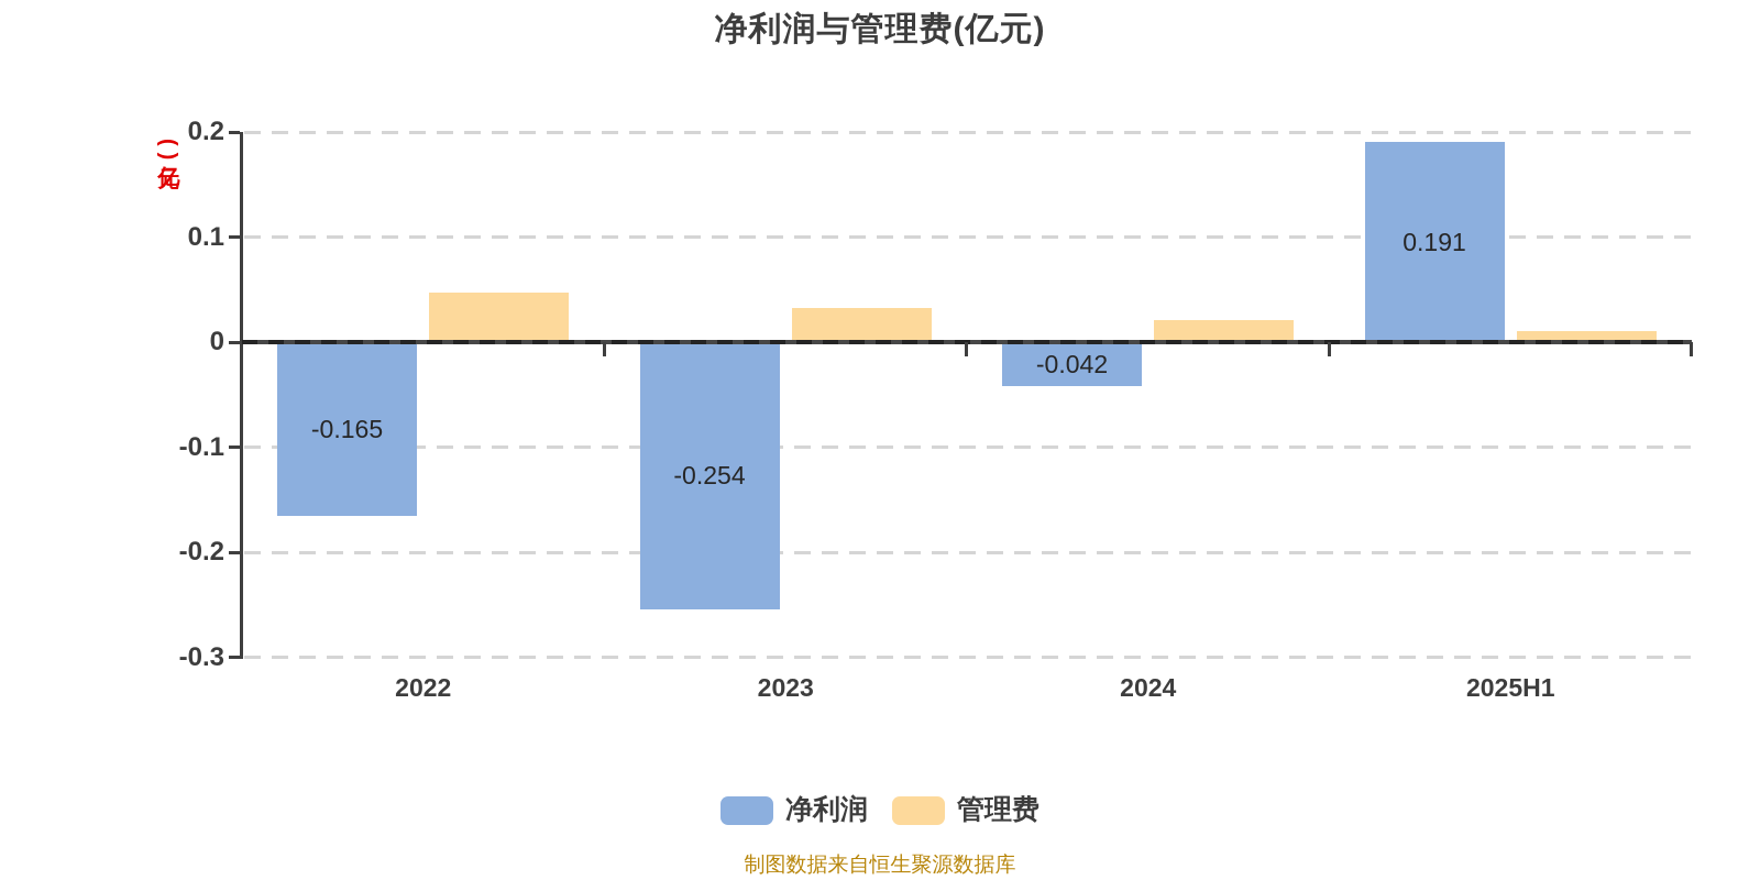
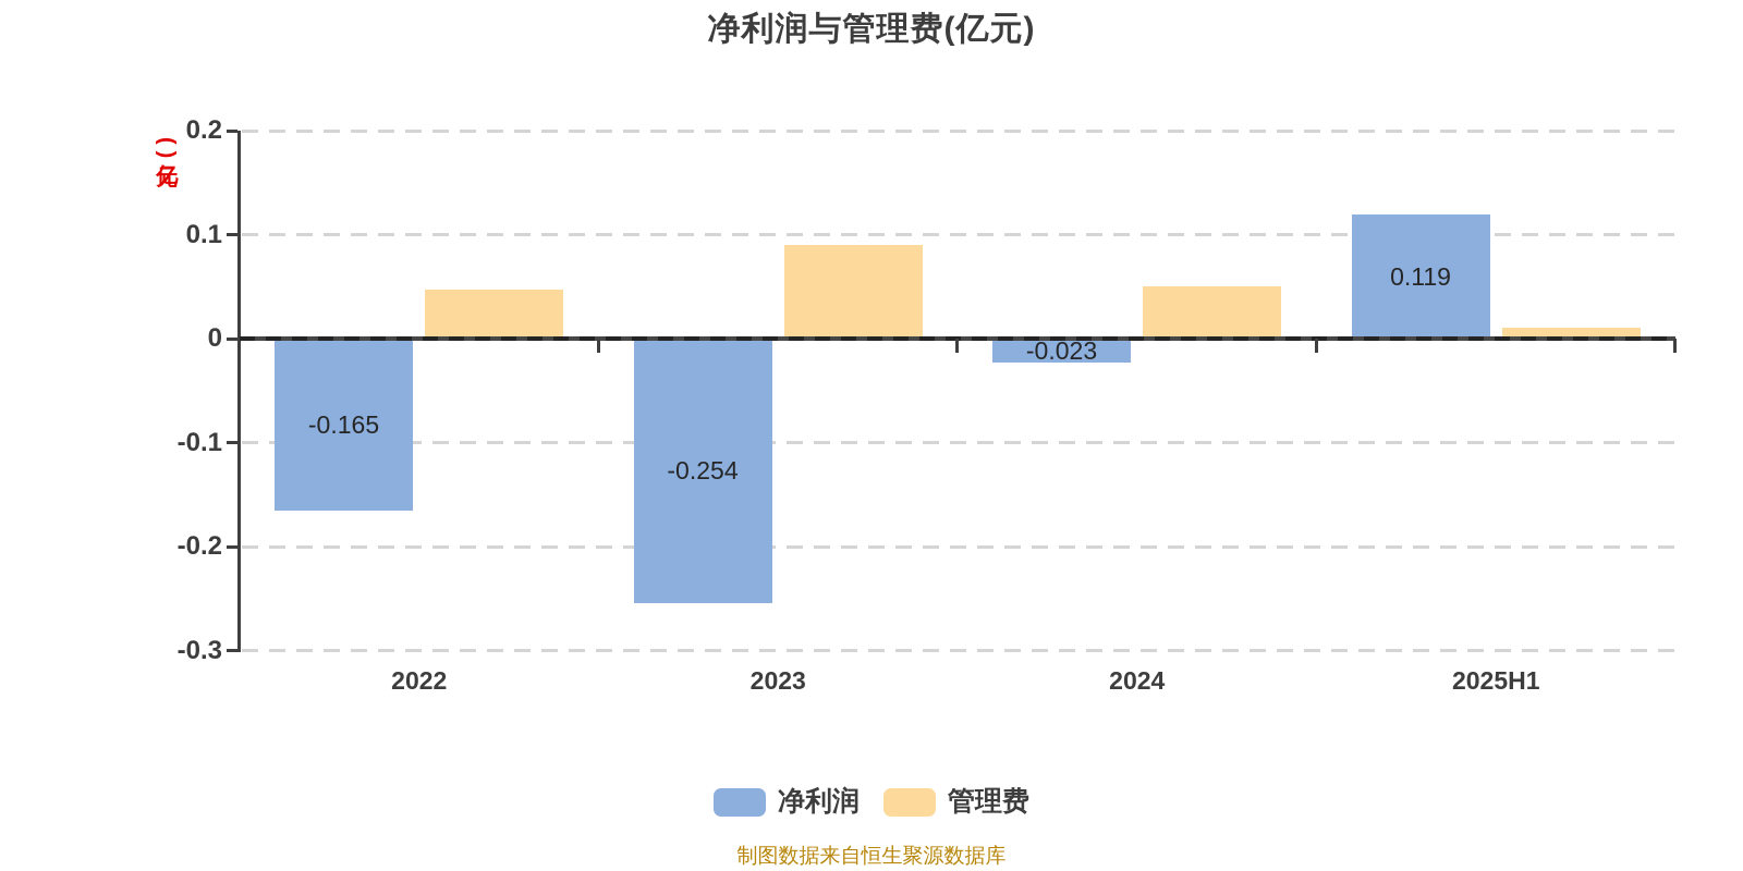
管理费/2023: 0.03 -> 0.09
净利润/2024: -0.042 -> -0.023
管理费/2024: 0.02 -> 0.05
净利润/2025H1: 0.191 -> 0.119
